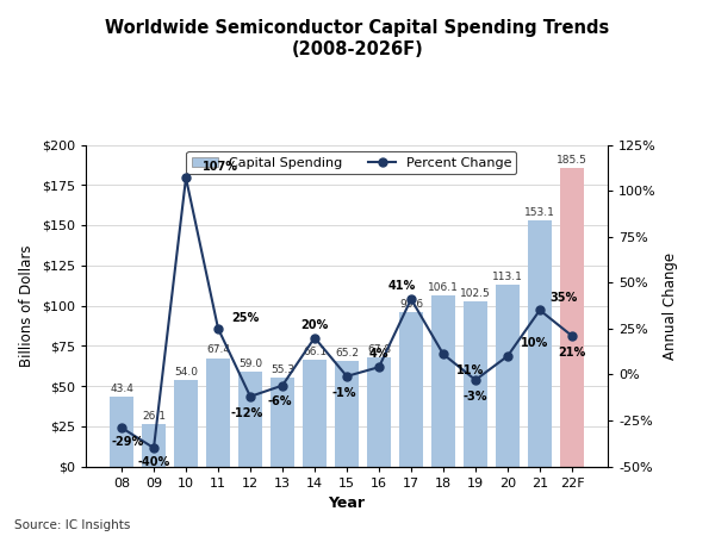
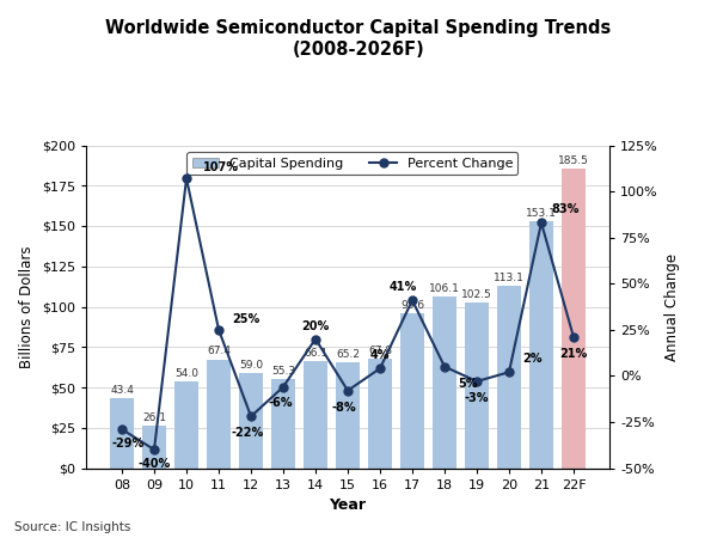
Percent Change/12: -12% -> -22%
Percent Change/15: -1% -> -8%
Percent Change/18: 11% -> 5%
Percent Change/20: 10% -> 2%
Percent Change/21: 35% -> 83%
